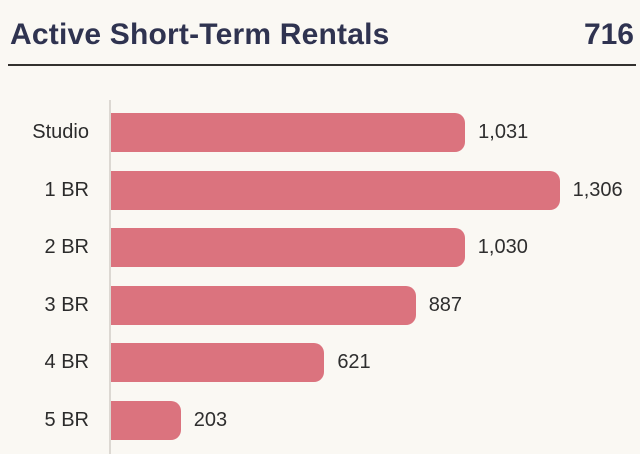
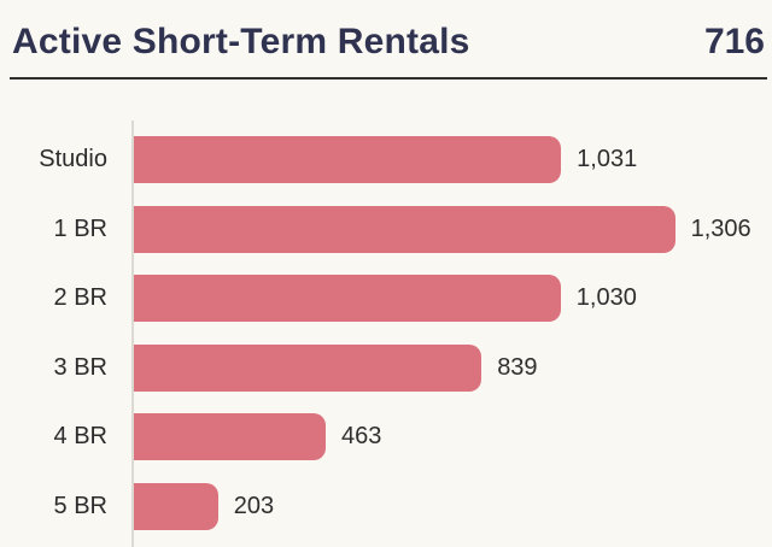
3 BR: 887 -> 839
4 BR: 621 -> 463
